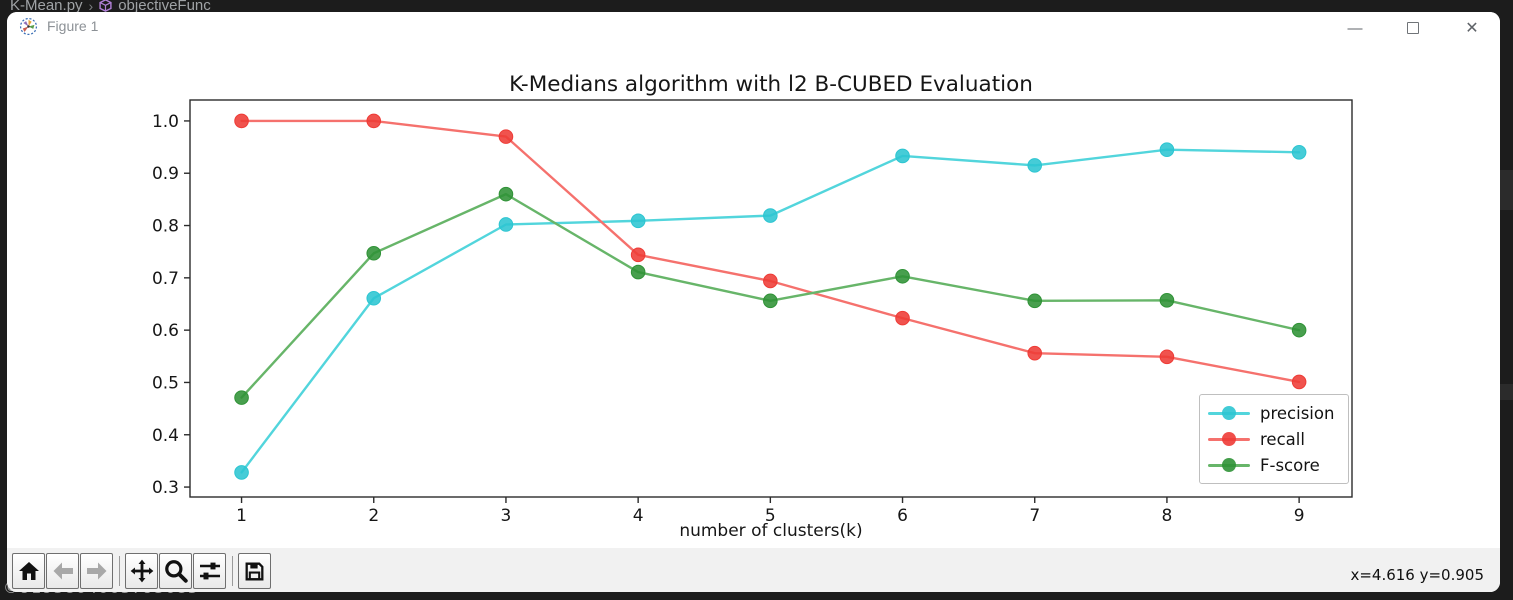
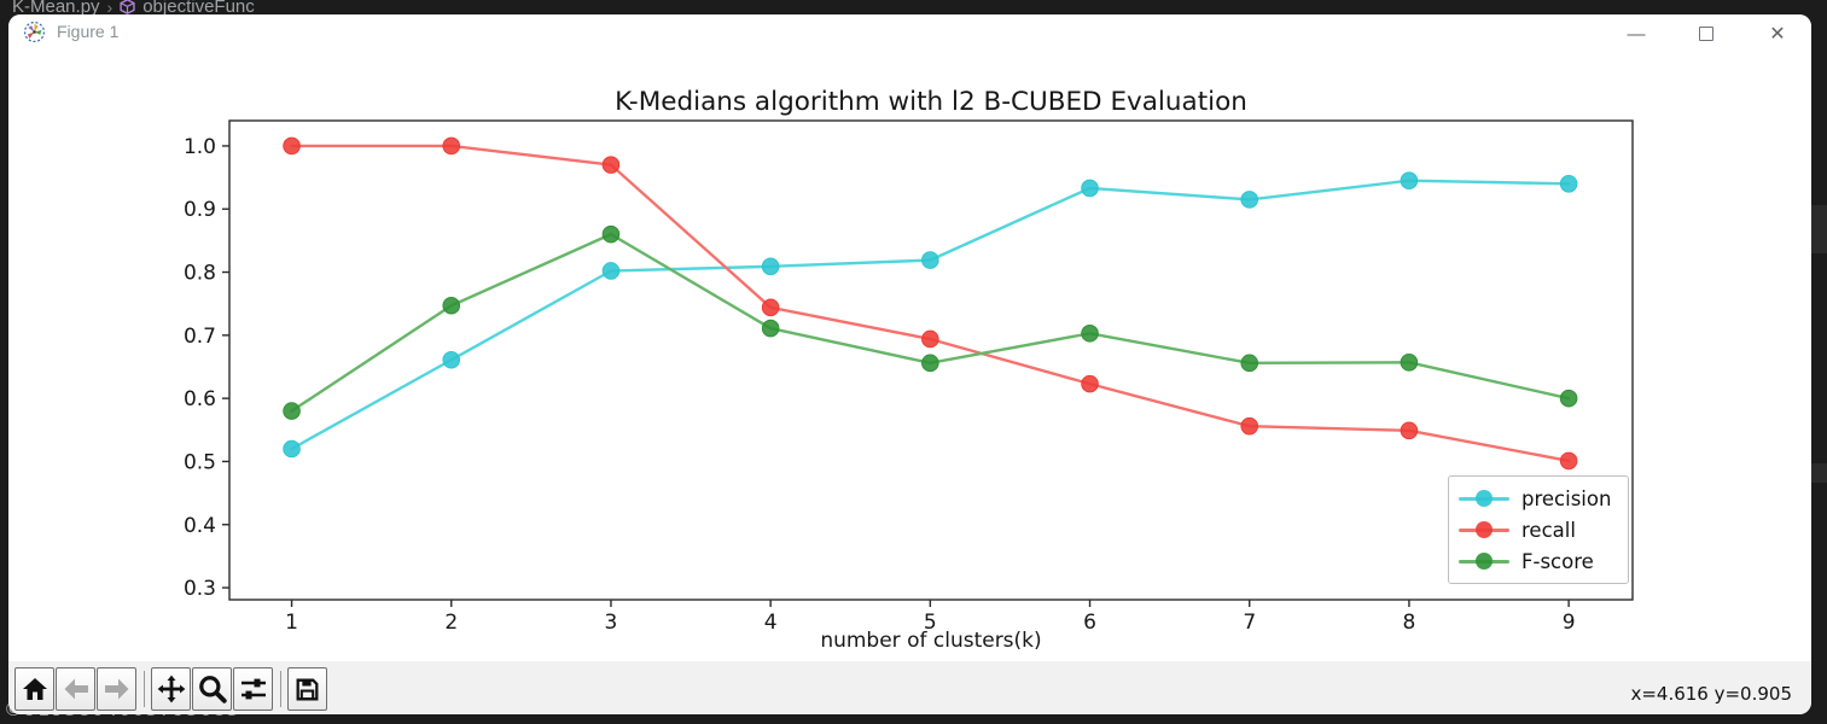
precision/1: 0.33 -> 0.52
F-score/1: 0.47 -> 0.58
